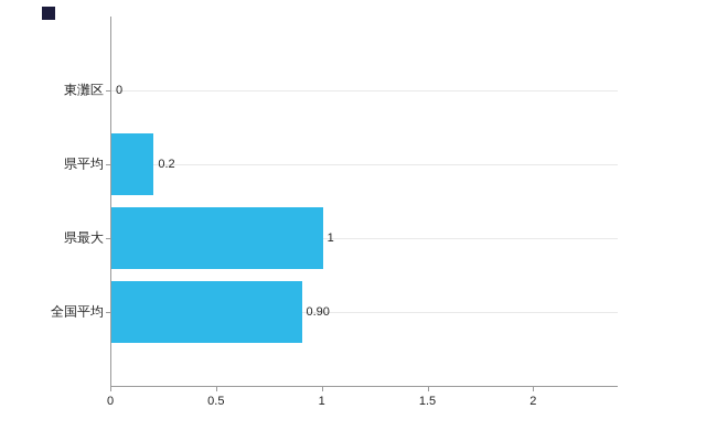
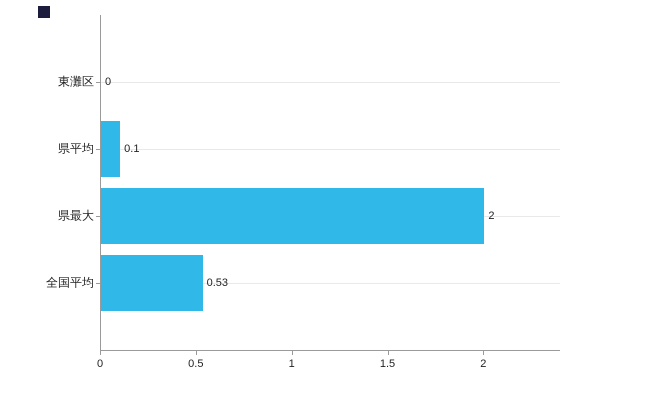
県平均: 0.2 -> 0.1
県最大: 1 -> 2
全国平均: 0.90 -> 0.53
